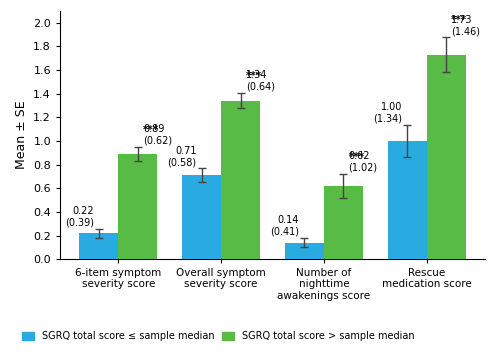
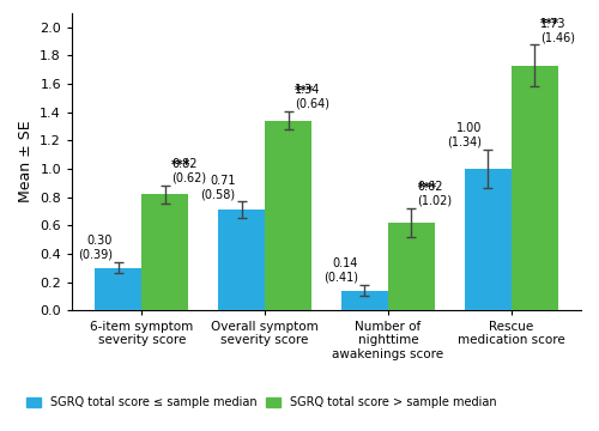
SGRQ total score ≤ sample median/6-item symptom severity score: 0.22 -> 0.30
SGRQ total score > sample median/6-item symptom severity score: 0.89 -> 0.82
